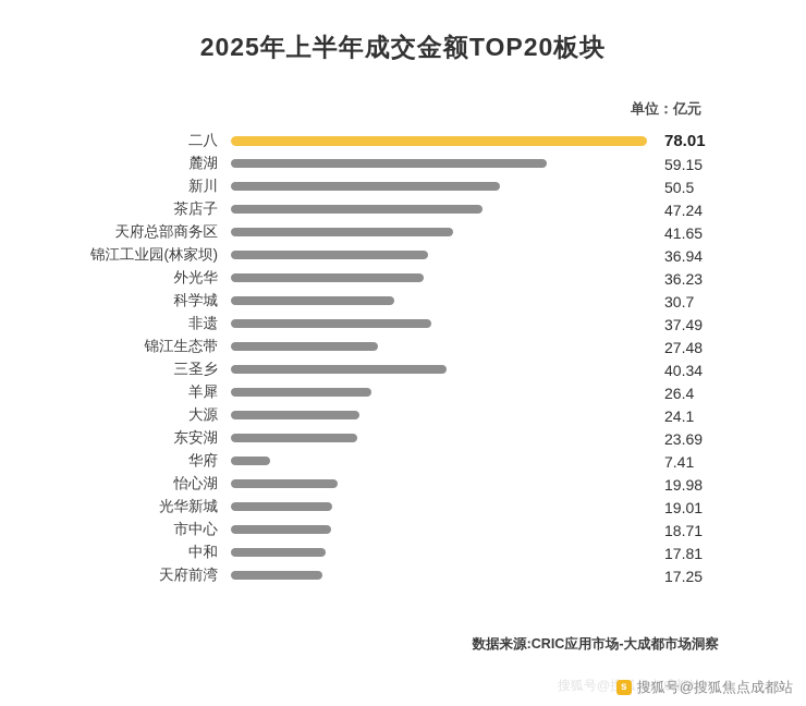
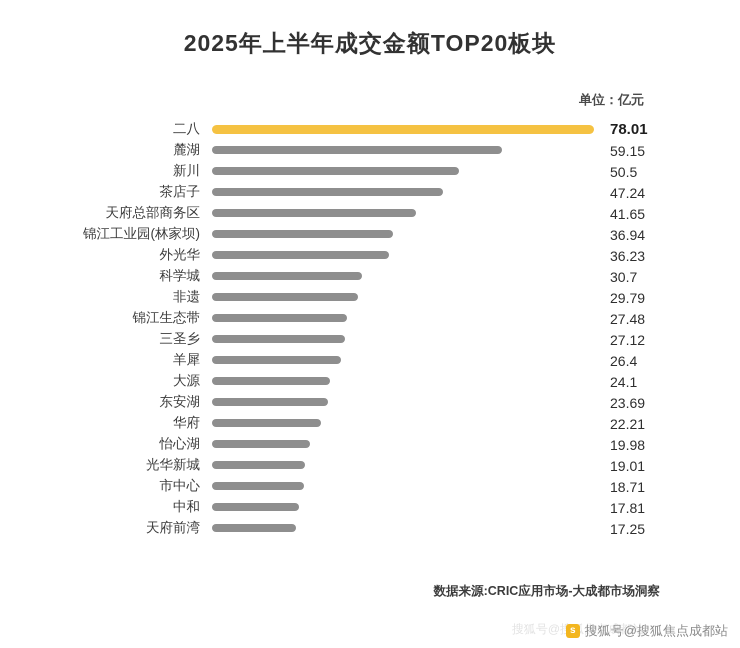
非遗: 37.49 -> 29.79
三圣乡: 40.34 -> 27.12
华府: 7.41 -> 22.21
